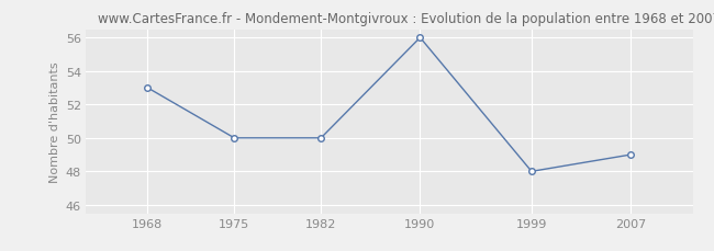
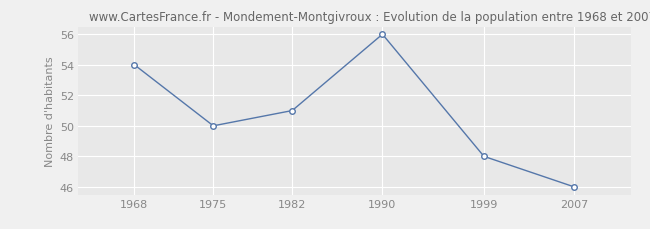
1968: 53 -> 54
1982: 50 -> 51
2007: 49 -> 46
